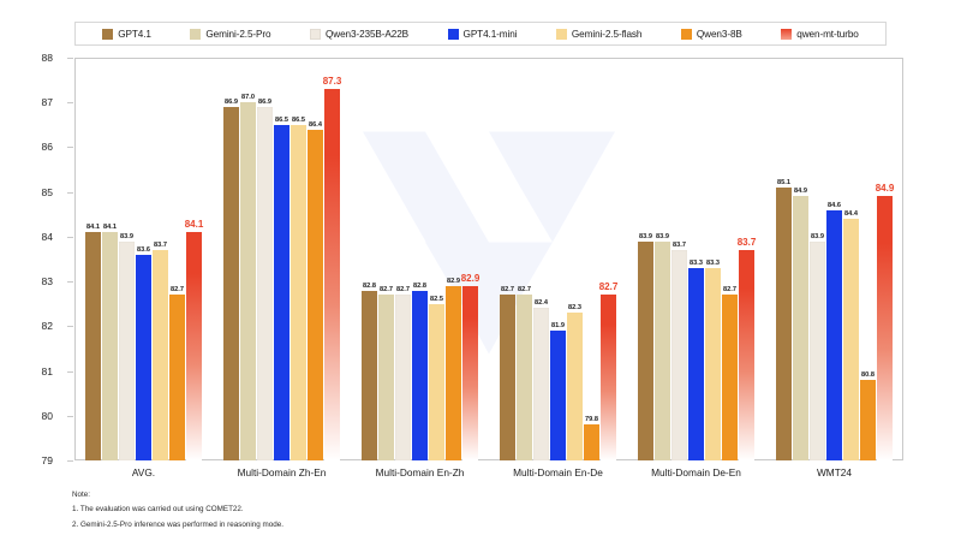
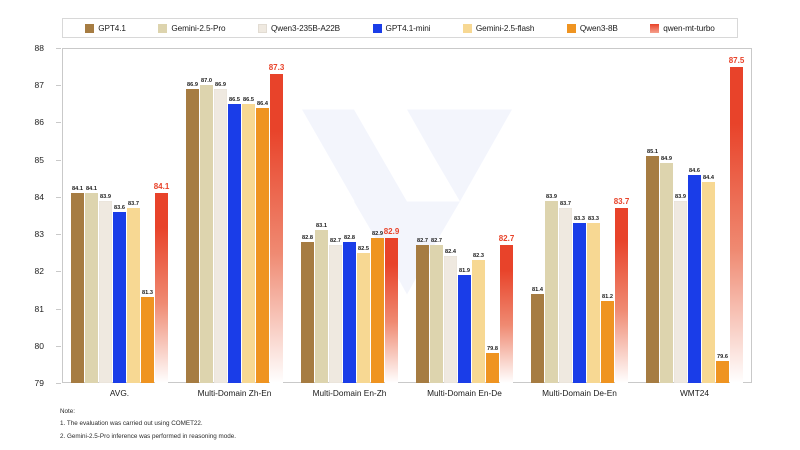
Qwen3-8B/AVG.: 82.7 -> 81.3
Gemini-2.5-Pro/Multi-Domain En-Zh: 82.7 -> 83.1
GPT4.1/Multi-Domain De-En: 83.9 -> 81.4
Qwen3-8B/Multi-Domain De-En: 82.7 -> 81.2
Qwen3-8B/WMT24: 80.8 -> 79.6
qwen-mt-turbo/WMT24: 84.9 -> 87.5
